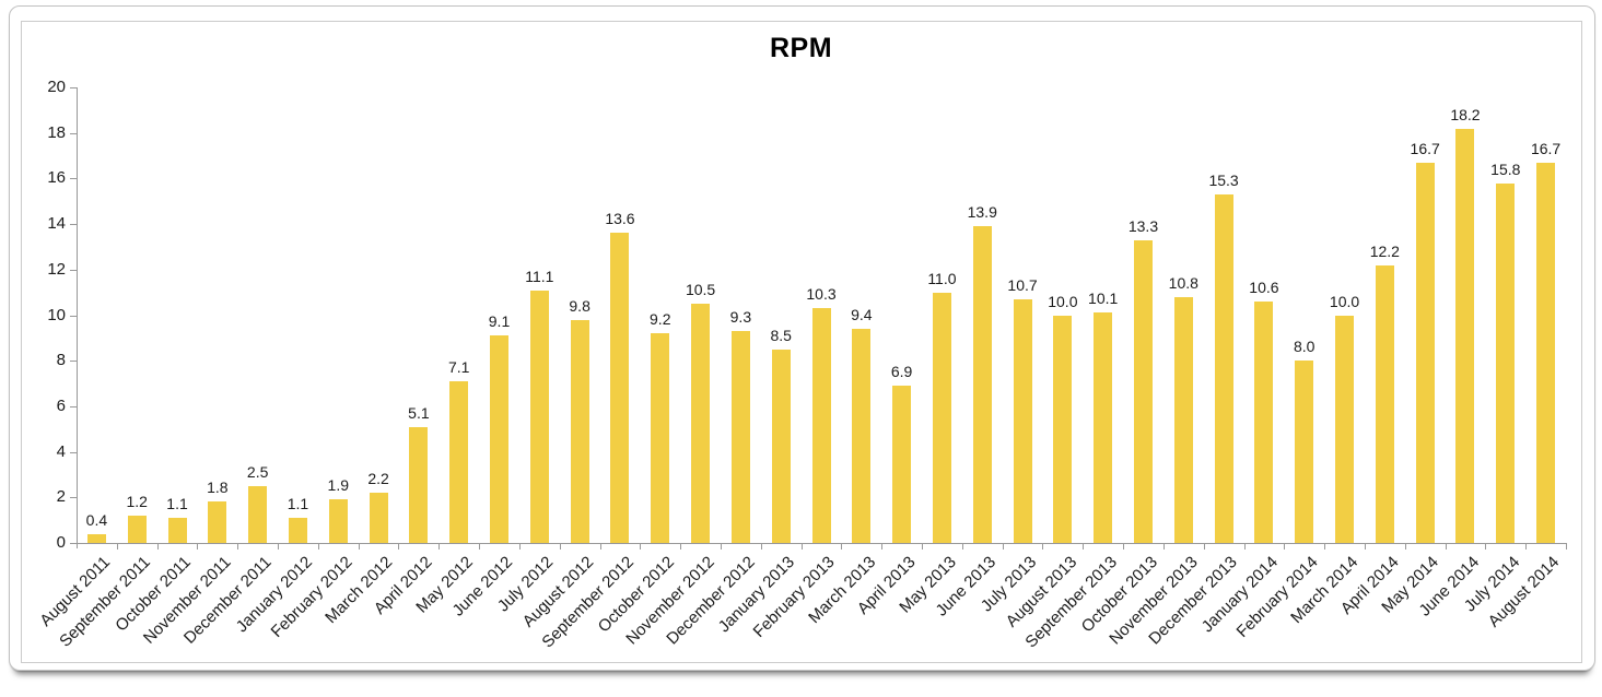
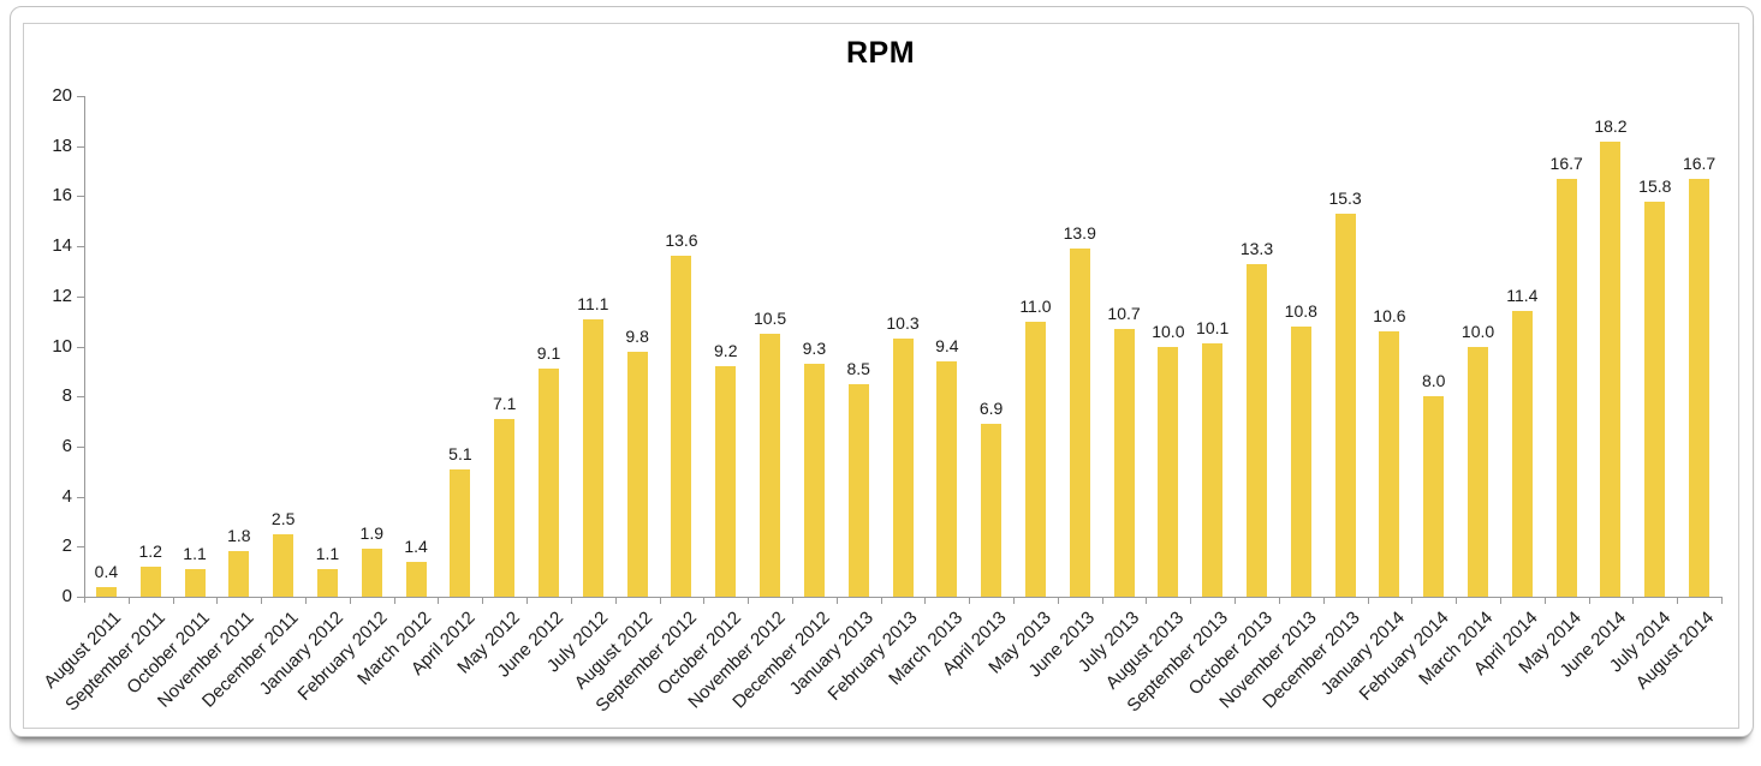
March 2012: 2.2 -> 1.4
April 2014: 12.2 -> 11.4
